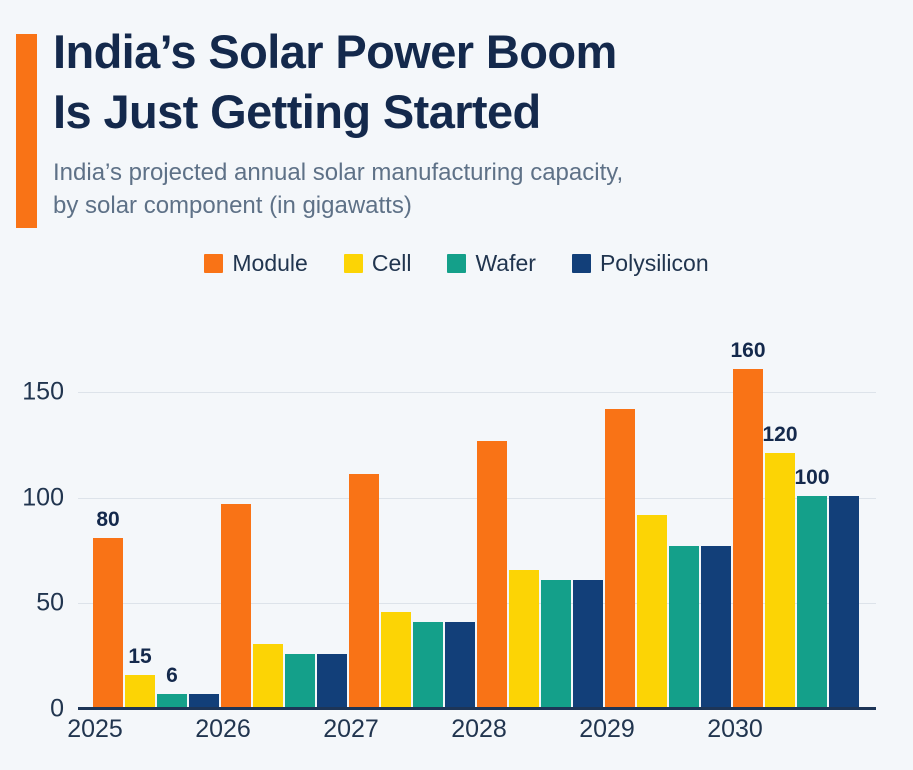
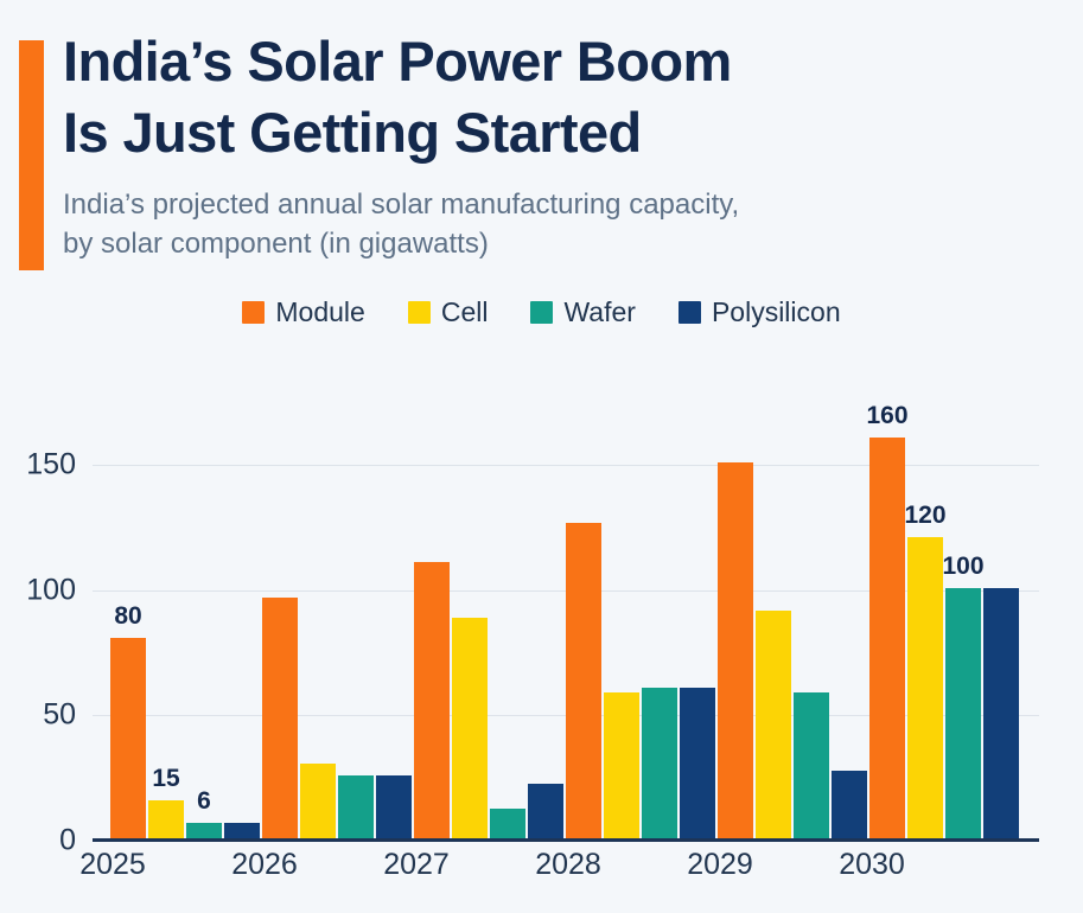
Cell/2027: 45 -> 88
Wafer/2027: 40 -> 12
Polysilicon/2027: 40 -> 22
Cell/2028: 65 -> 58
Module/2029: 141 -> 150
Wafer/2029: 76 -> 58
Polysilicon/2029: 76 -> 27
